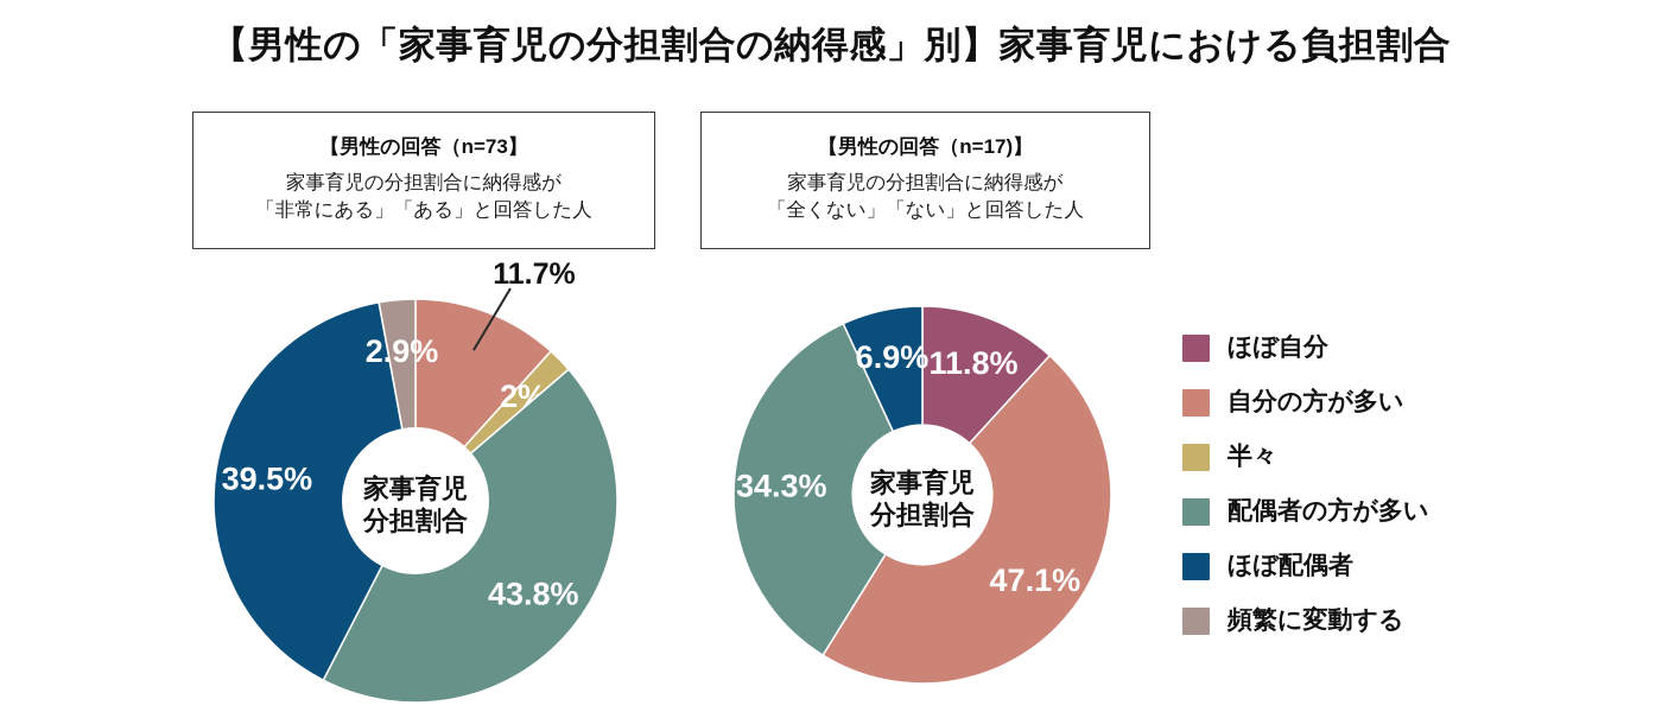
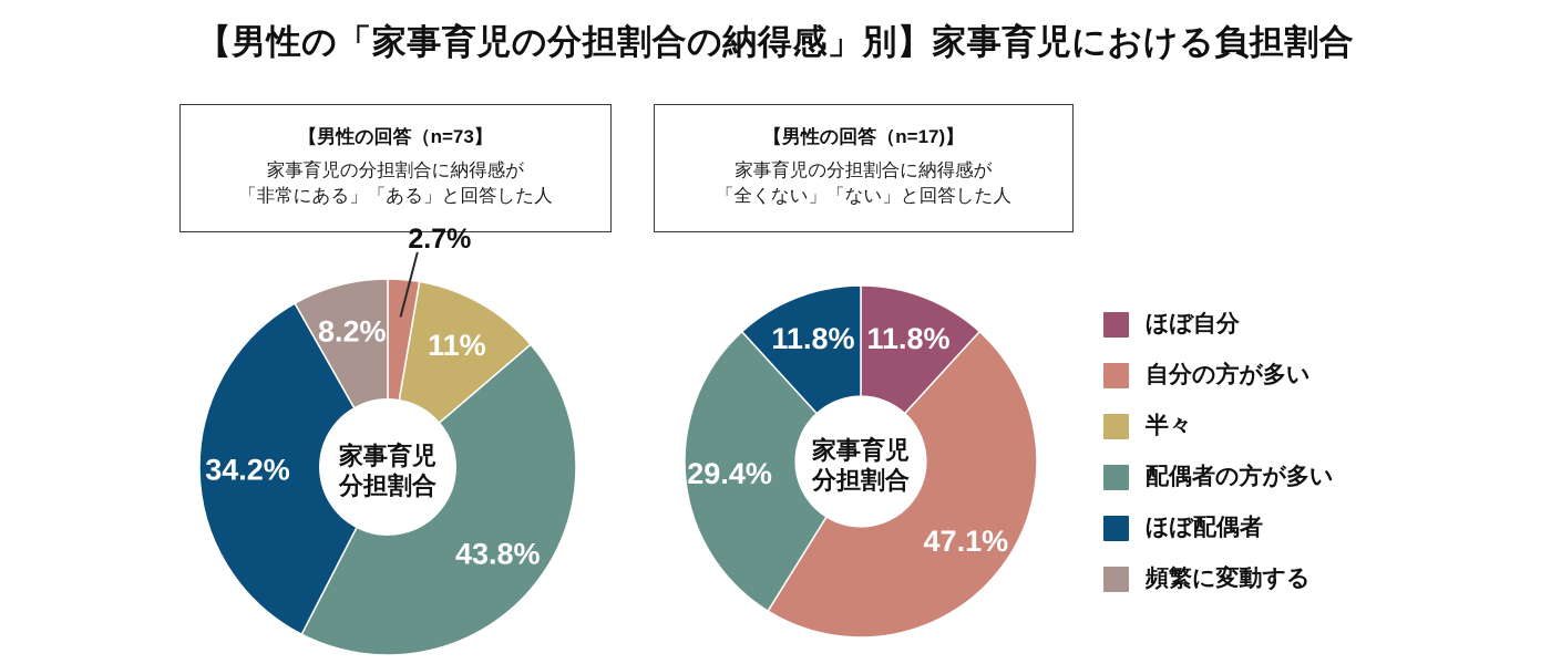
【男性の回答（n=73】/自分の方が多い: 11.7% -> 2.7%
【男性の回答（n=73】/半々: 2% -> 11%
【男性の回答（n=73】/ほぼ配偶者: 39.5% -> 34.2%
【男性の回答（n=73】/頻繁に変動する: 2.9% -> 8.2%
【男性の回答（n=17)】/配偶者の方が多い: 34.3% -> 29.4%
【男性の回答（n=17)】/ほぼ配偶者: 6.9% -> 11.8%
